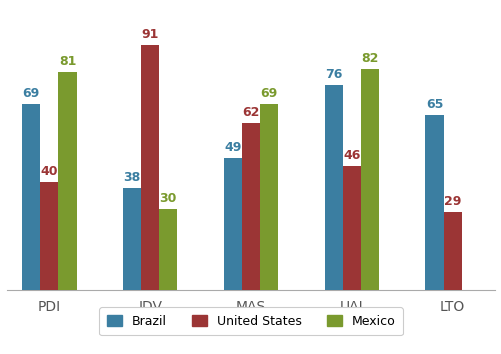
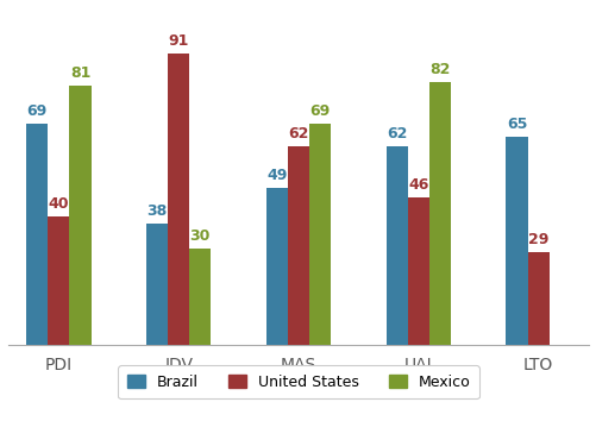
Brazil/UAI: 76 -> 62
